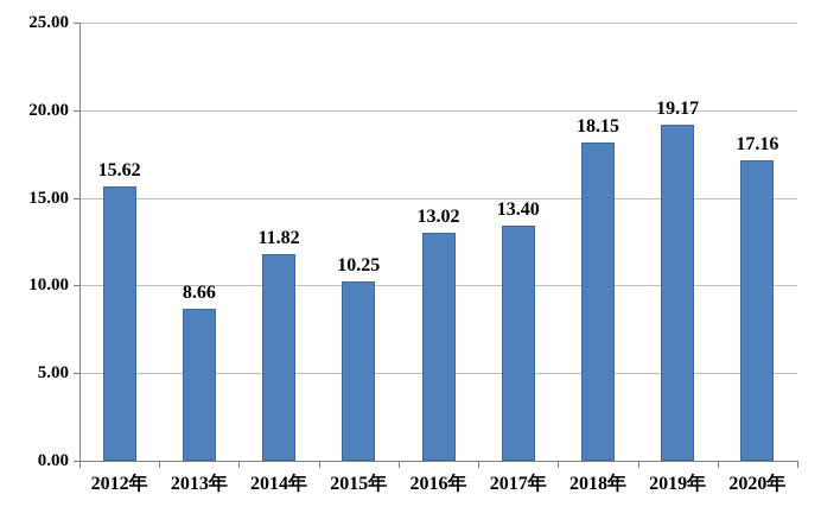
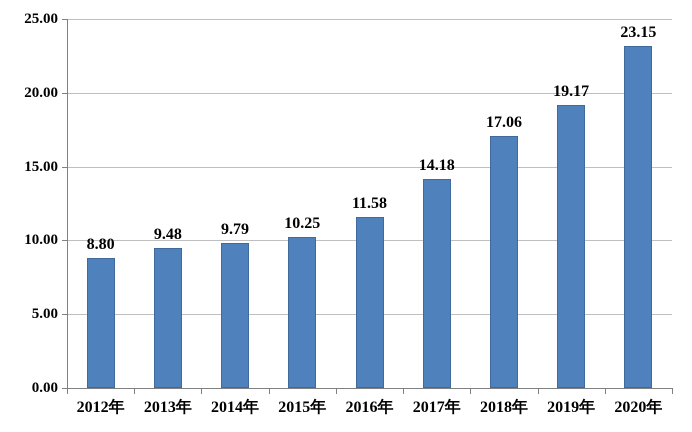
2012年: 15.62 -> 8.80
2013年: 8.66 -> 9.48
2014年: 11.82 -> 9.79
2016年: 13.02 -> 11.58
2017年: 13.40 -> 14.18
2018年: 18.15 -> 17.06
2020年: 17.16 -> 23.15
